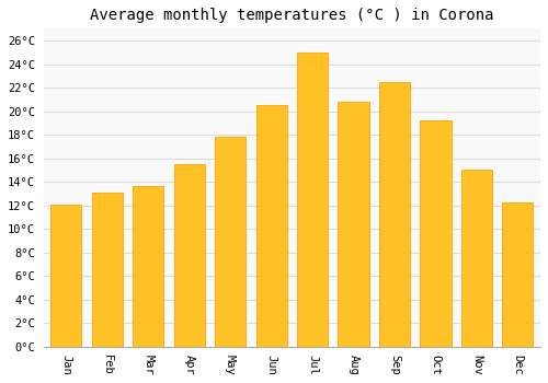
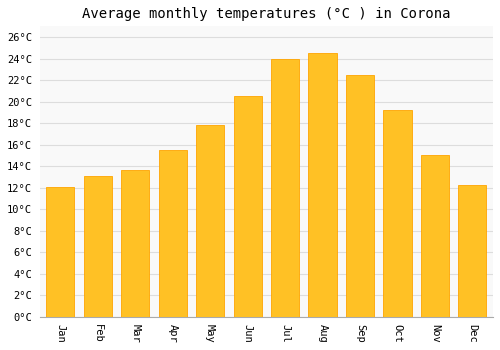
Jul: 25.0°C -> 24.0°C
Aug: 20.8°C -> 24.5°C
